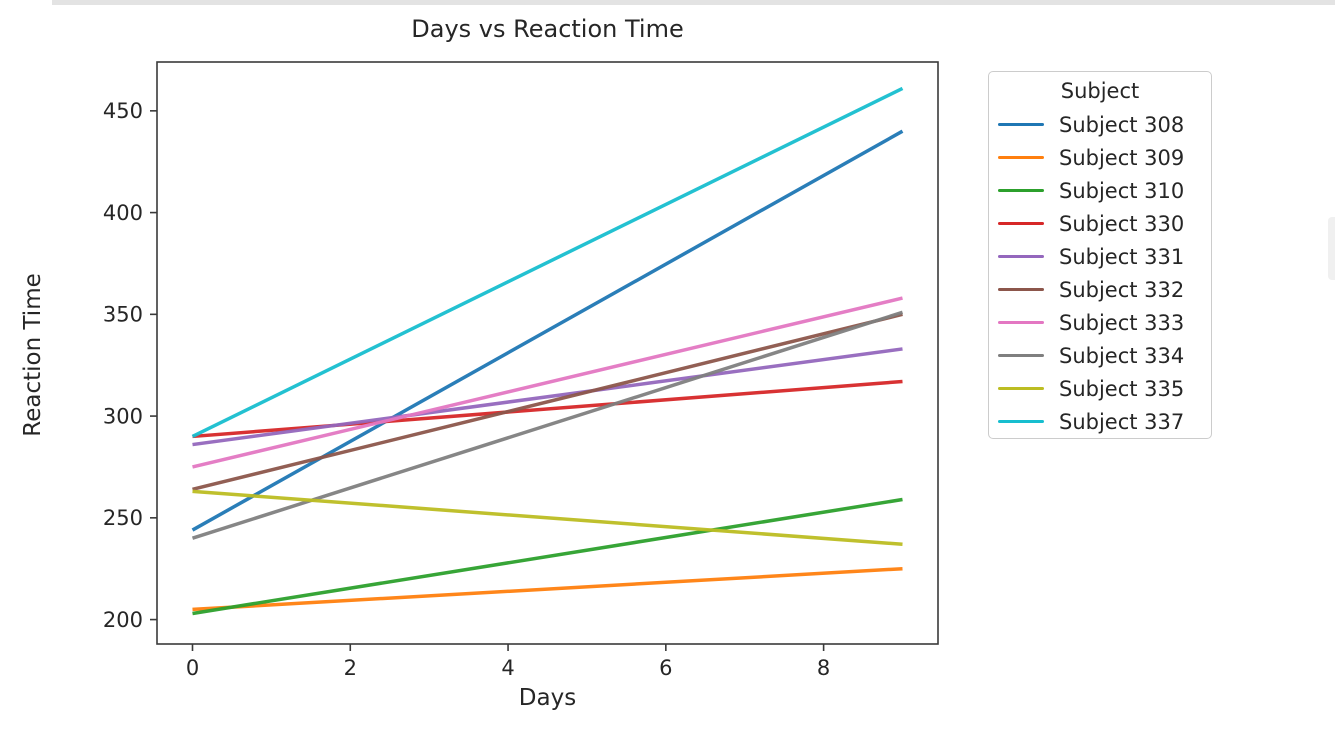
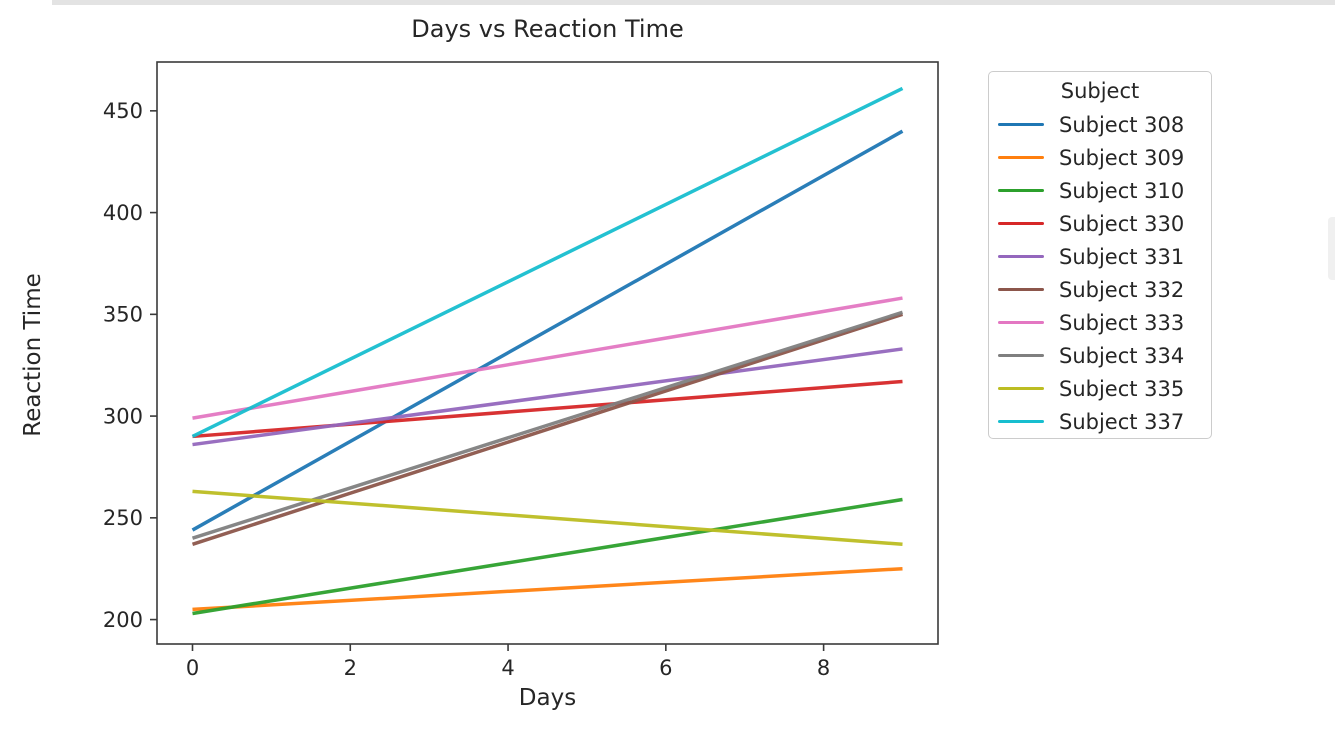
Subject 332/0: 264 -> 237
Subject 333/0: 275 -> 299
